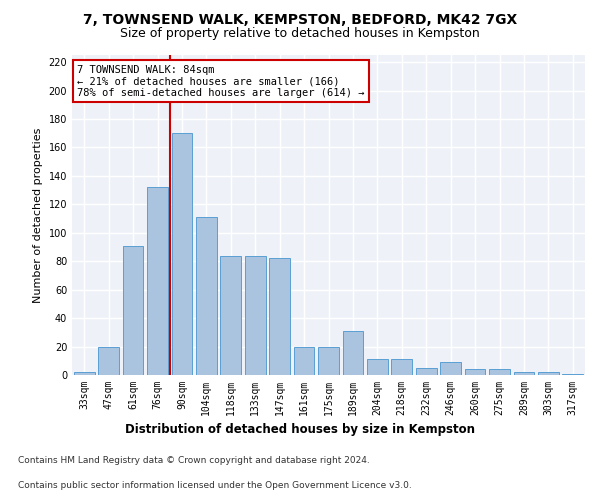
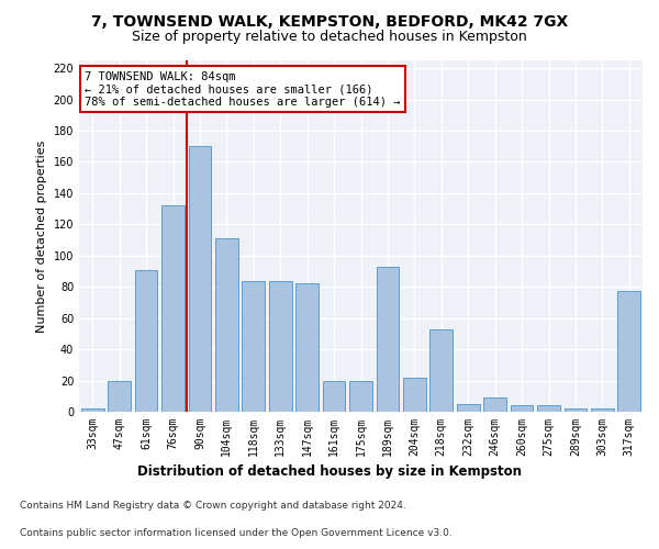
189sqm: 31 -> 93
204sqm: 11 -> 22
218sqm: 11 -> 53
317sqm: 1 -> 77
